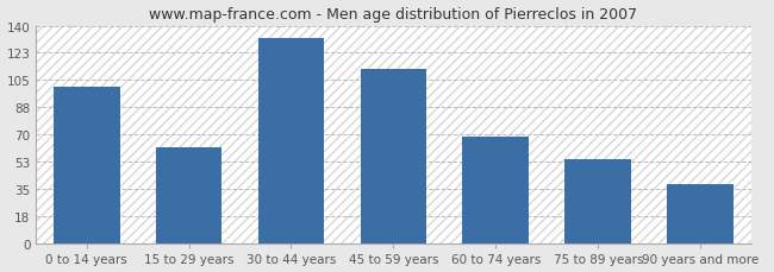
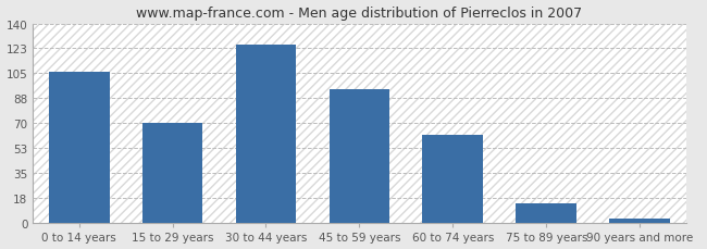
0 to 14 years: 101 -> 106
15 to 29 years: 62 -> 70
30 to 44 years: 132 -> 125
45 to 59 years: 112 -> 94
60 to 74 years: 69 -> 62
75 to 89 years: 54 -> 14
90 years and more: 38 -> 3
